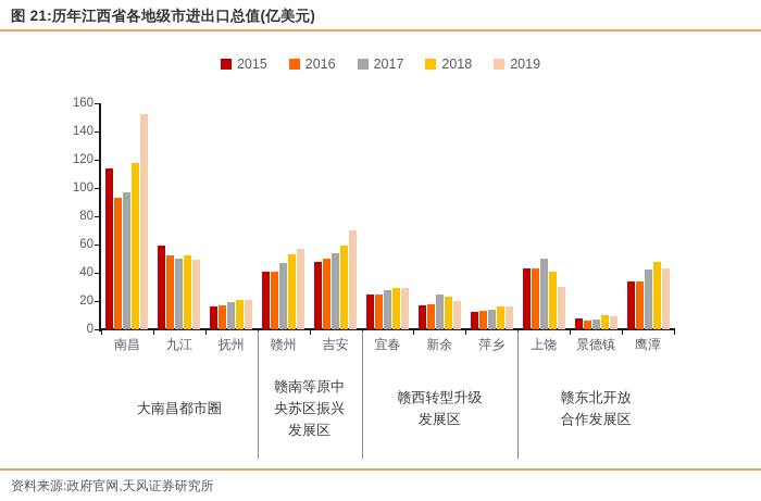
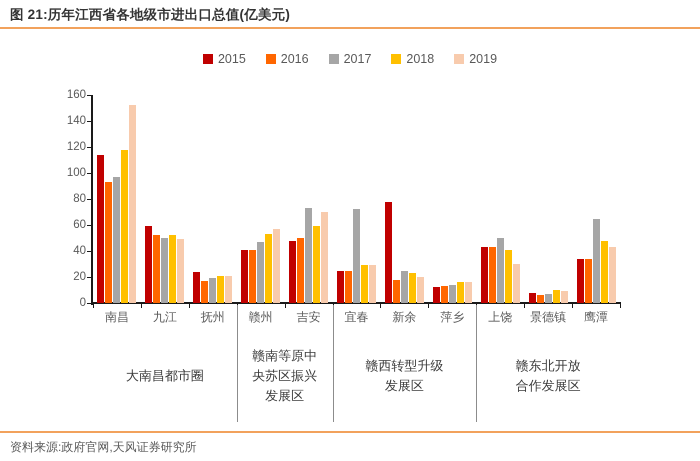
2015/抚州: 16 -> 24
2017/吉安: 54 -> 73
2017/宜春: 28 -> 72
2015/新余: 17 -> 78
2017/鹰潭: 42 -> 65
